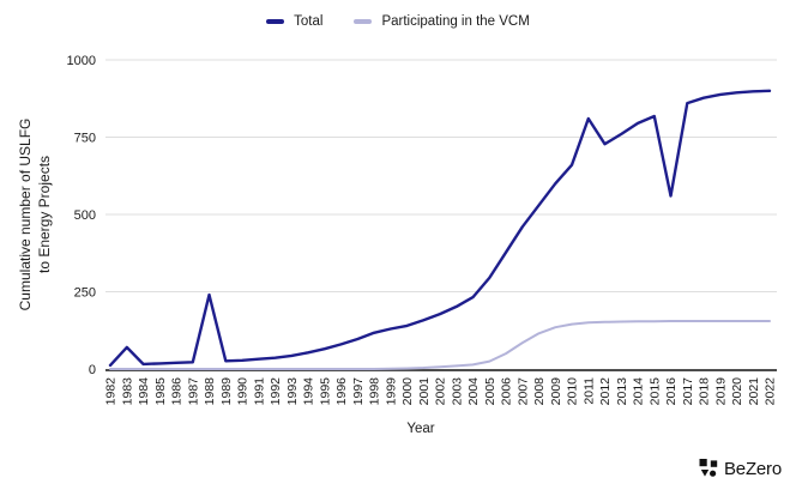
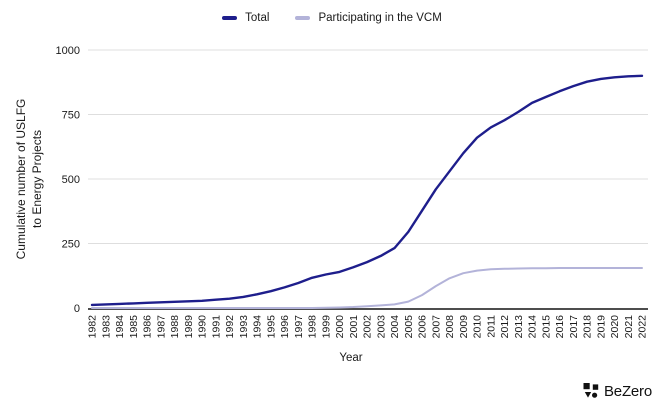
Total/1983: 70 -> 10
Total/1988: 240 -> 20
Total/2011: 810 -> 700
Total/2016: 560 -> 840
